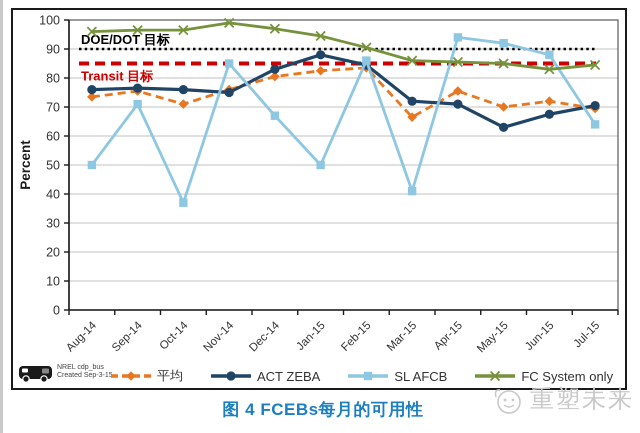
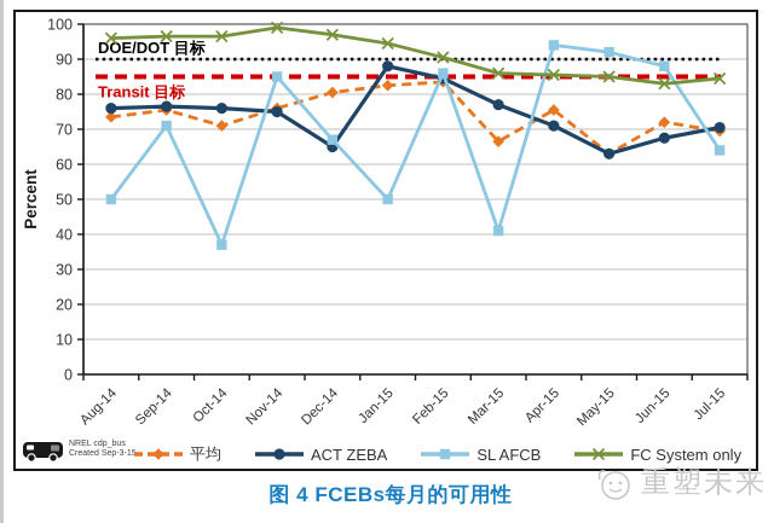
ACT ZEBA/Dec-14: 83 -> 65
ACT ZEBA/Mar-15: 72 -> 77
平均/May-15: 70 -> 63
